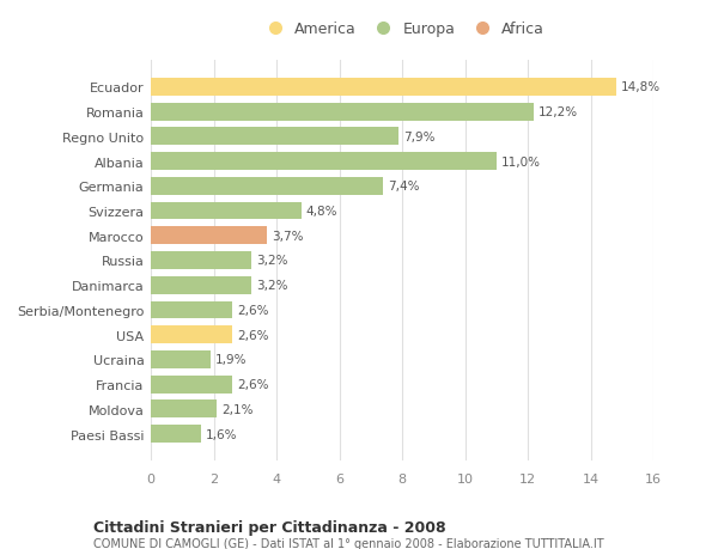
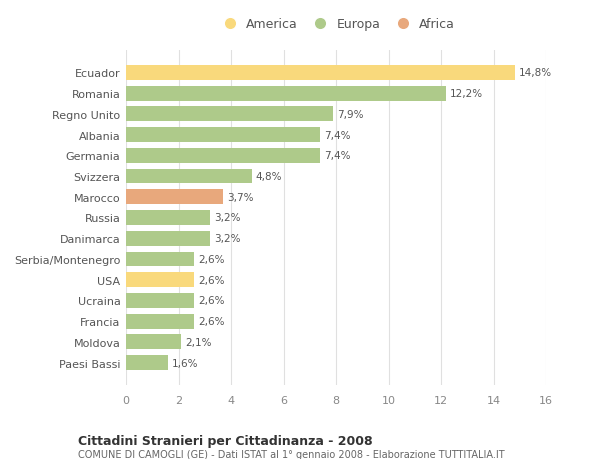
Albania: 11,0% -> 7,4%
Ucraina: 1,9% -> 2,6%
